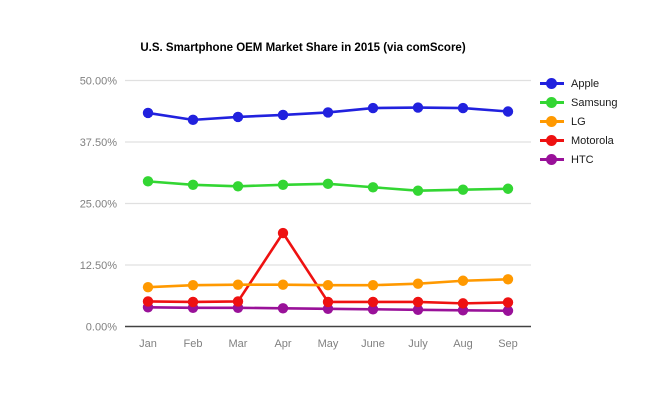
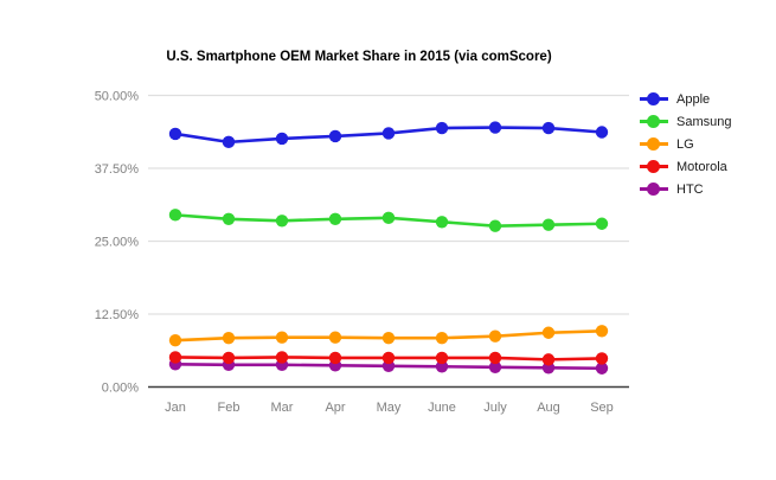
Motorola/Apr: 19% -> 5%
